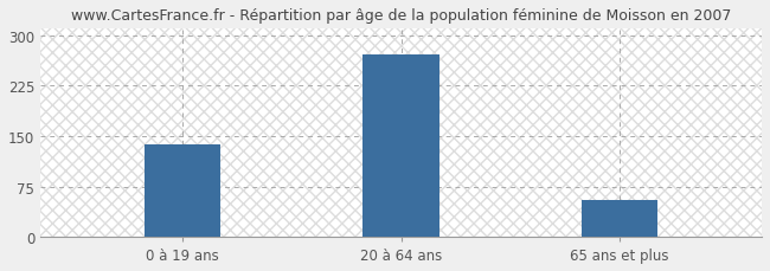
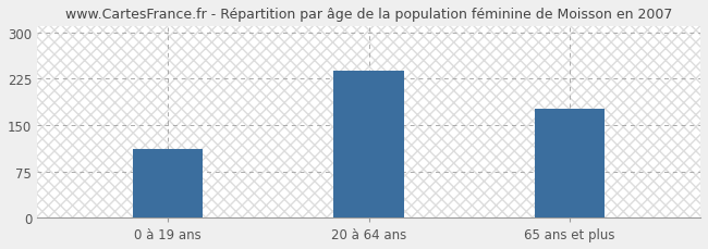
0 à 19 ans: 137 -> 112
20 à 64 ans: 272 -> 238
65 ans et plus: 55 -> 176
